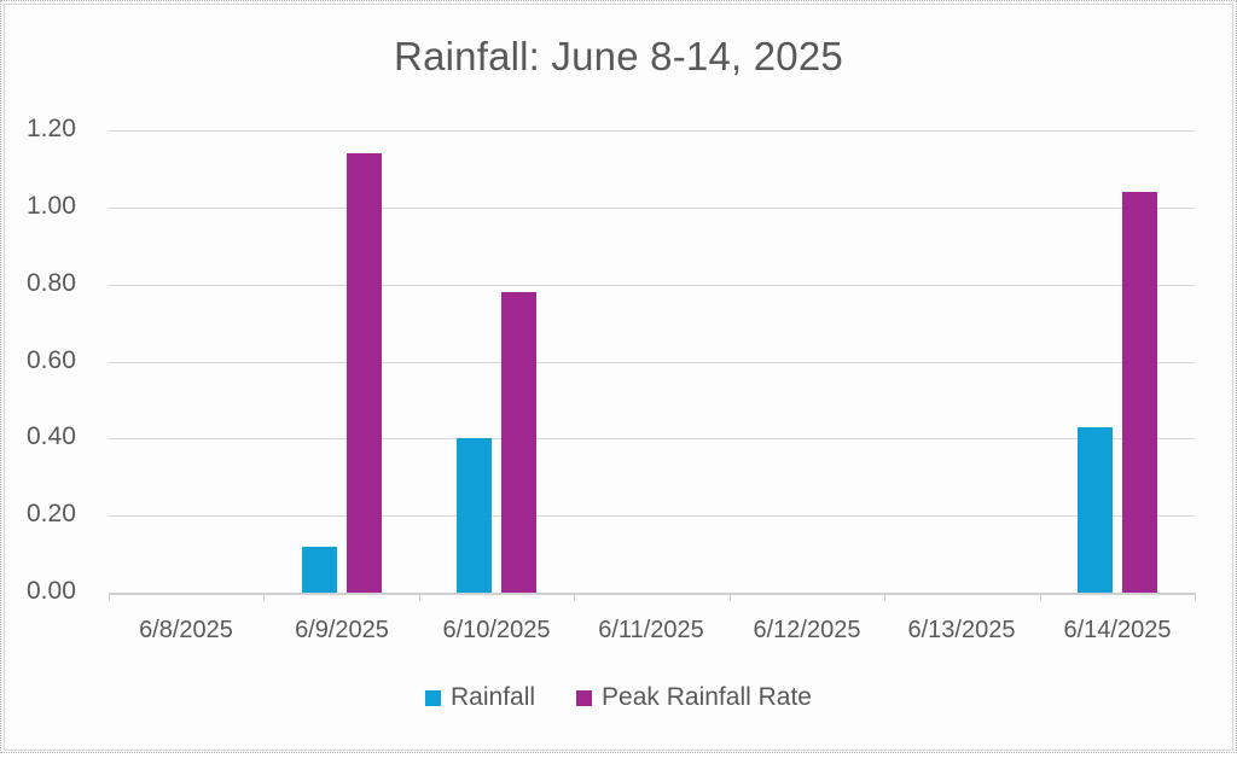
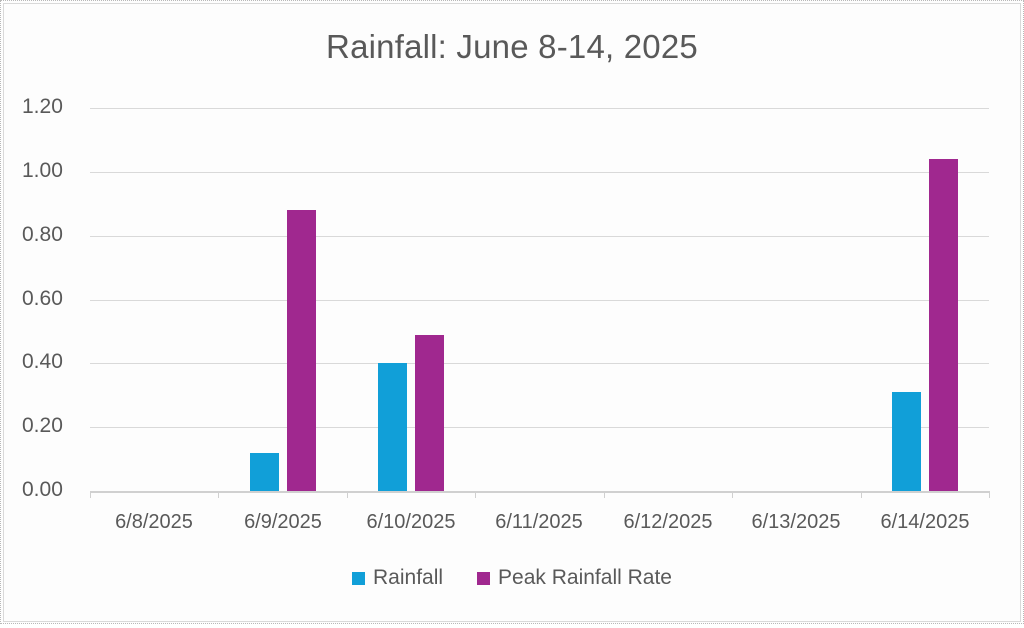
Peak Rainfall Rate/6/9/2025: 1.14 -> 0.88
Peak Rainfall Rate/6/10/2025: 0.78 -> 0.49
Rainfall/6/14/2025: 0.43 -> 0.31
